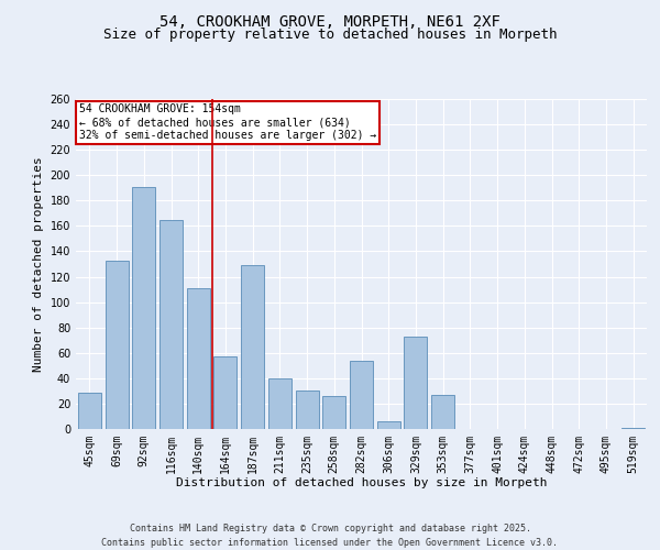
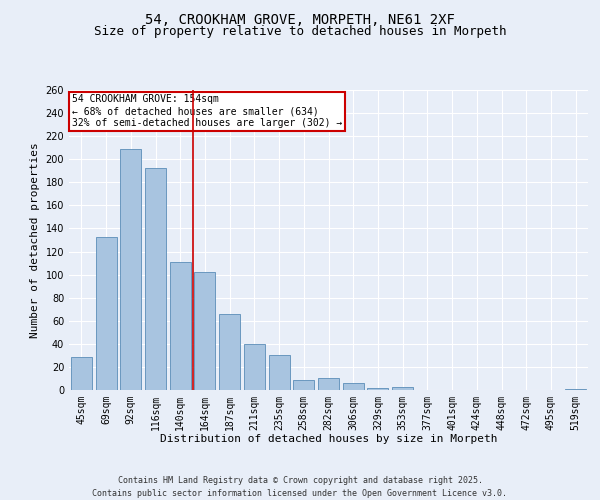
92sqm: 191 -> 209
116sqm: 165 -> 192
164sqm: 57 -> 102
187sqm: 129 -> 66
258sqm: 26 -> 9
282sqm: 54 -> 10
329sqm: 73 -> 2
353sqm: 27 -> 3
